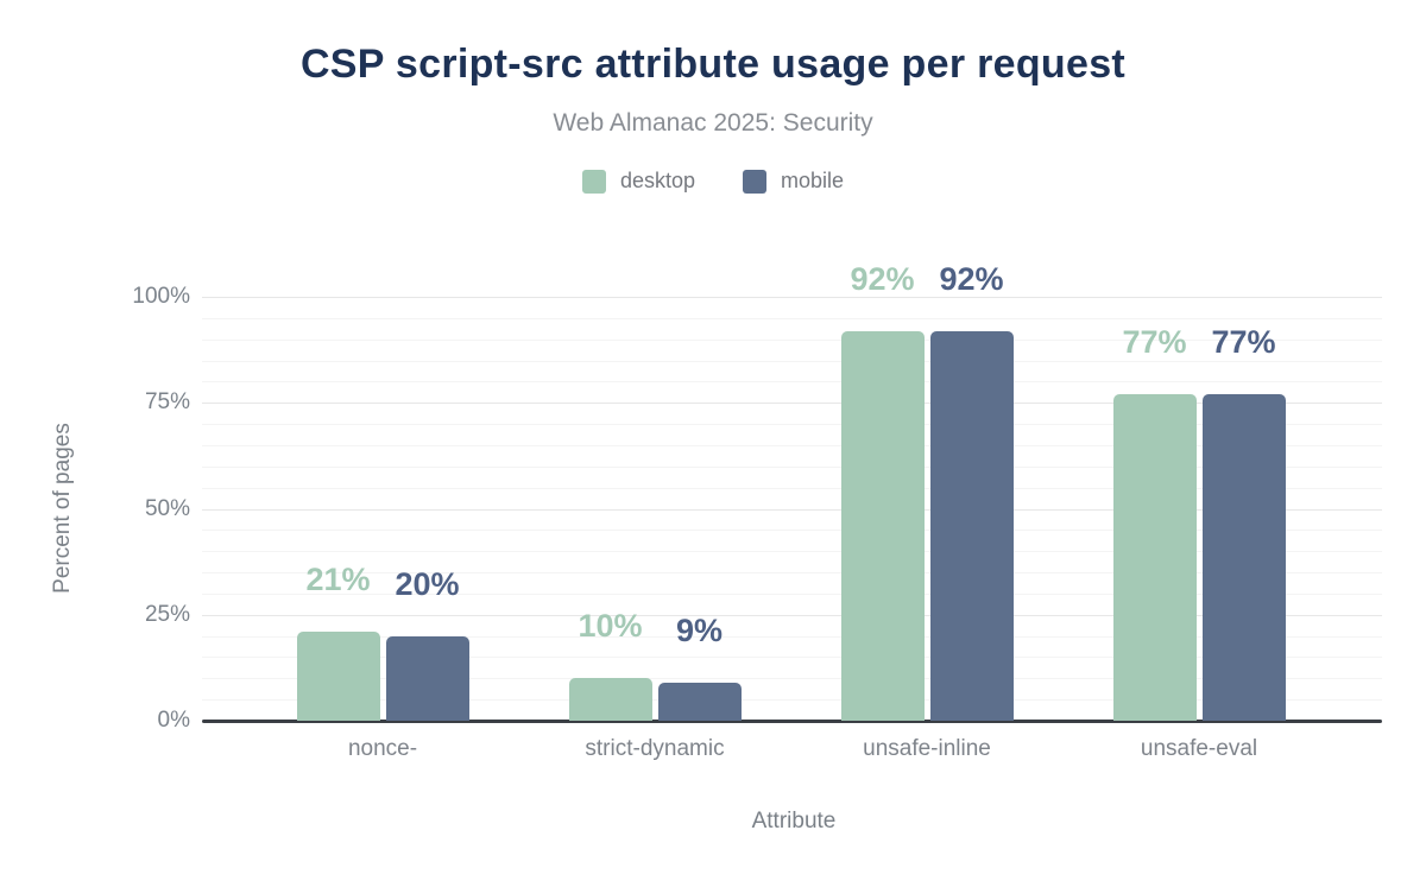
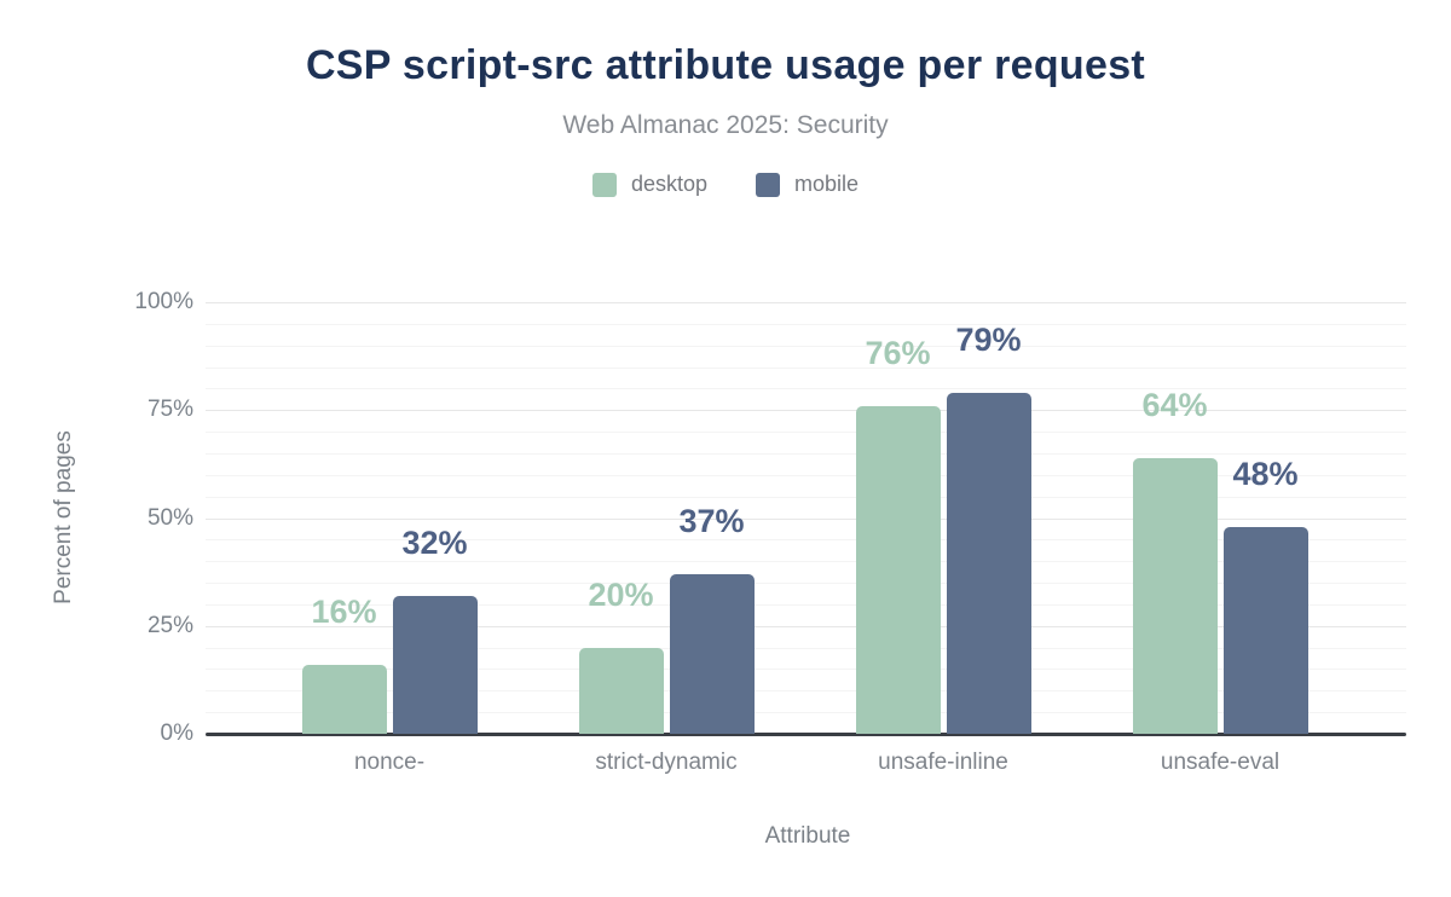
desktop/nonce-: 21% -> 16%
mobile/nonce-: 20% -> 32%
desktop/strict-dynamic: 10% -> 20%
mobile/strict-dynamic: 9% -> 37%
desktop/unsafe-inline: 92% -> 76%
mobile/unsafe-inline: 92% -> 79%
desktop/unsafe-eval: 77% -> 64%
mobile/unsafe-eval: 77% -> 48%
